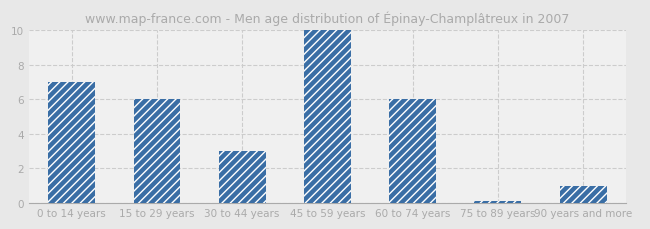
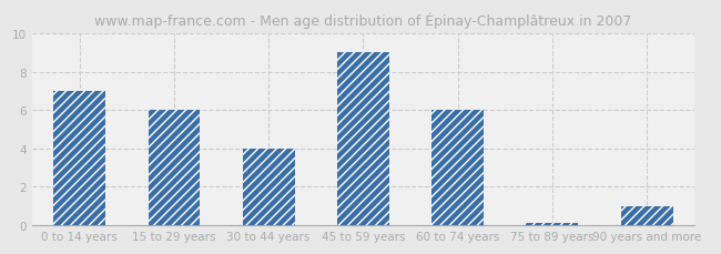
30 to 44 years: 3.0 -> 4.0
45 to 59 years: 10.0 -> 9.0
